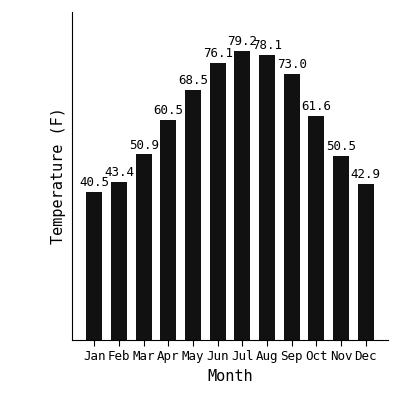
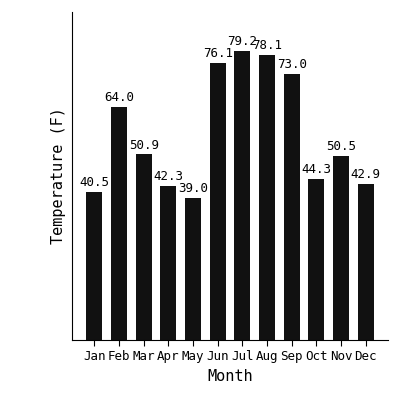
Feb: 43.4 -> 64.0
Apr: 60.5 -> 42.3
May: 68.5 -> 39.0
Oct: 61.6 -> 44.3
